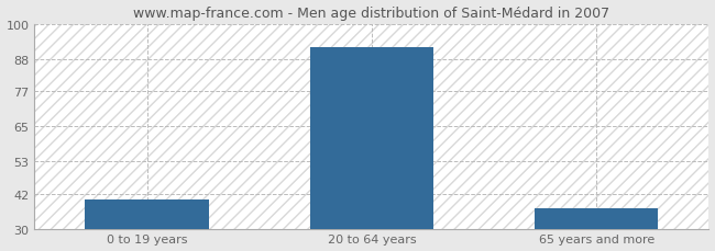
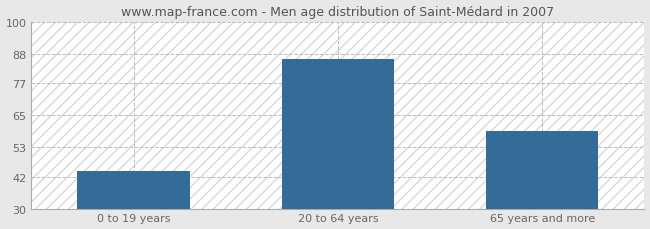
0 to 19 years: 40 -> 44
20 to 64 years: 92 -> 86
65 years and more: 37 -> 59
